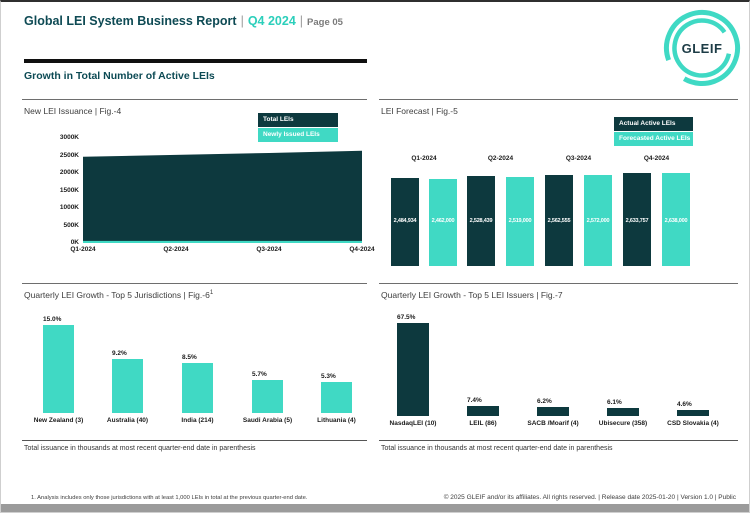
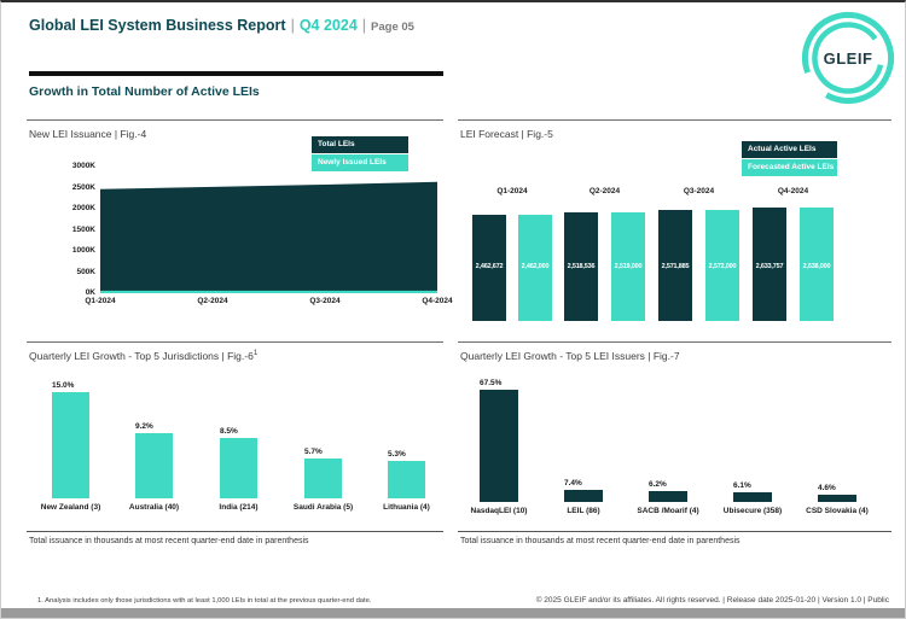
LEI Forecast | Fig.-5/Actual Active LEIs/Q1-2024: 2,484,934 -> 2,462,672
LEI Forecast | Fig.-5/Actual Active LEIs/Q2-2024: 2,528,439 -> 2,518,536
LEI Forecast | Fig.-5/Actual Active LEIs/Q3-2024: 2,562,555 -> 2,571,885
